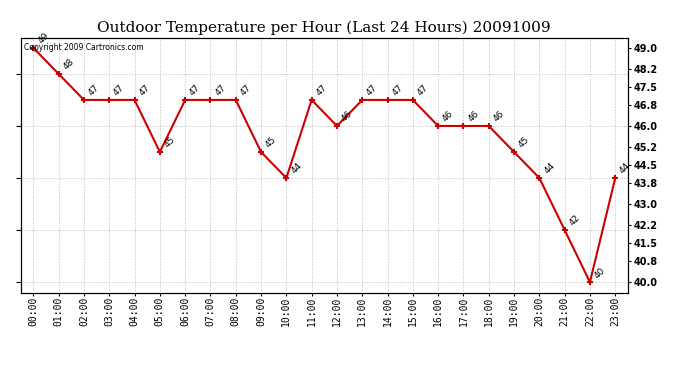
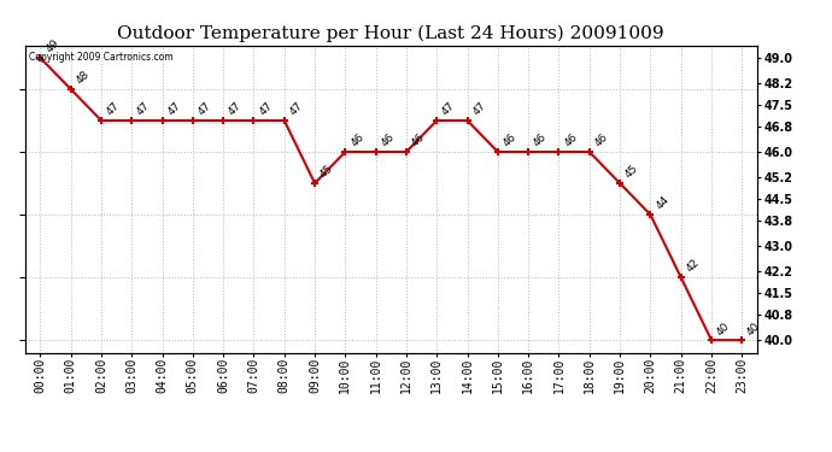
05:00: 45 -> 47
10:00: 44 -> 46
11:00: 47 -> 46
15:00: 47 -> 46
23:00: 44 -> 40
